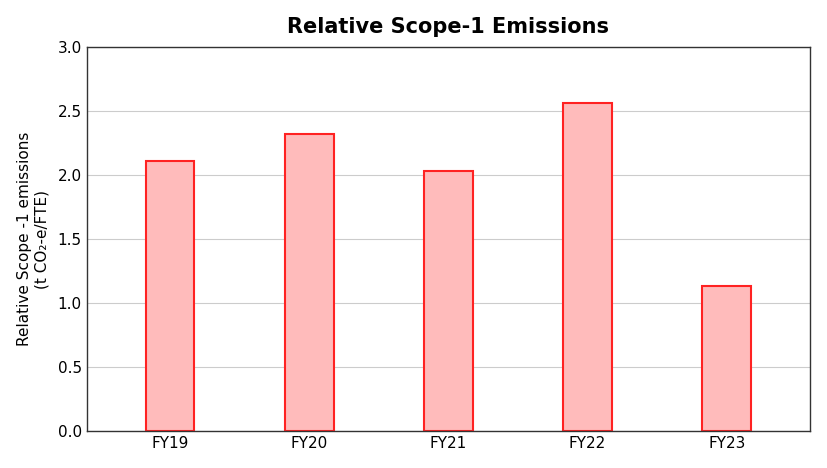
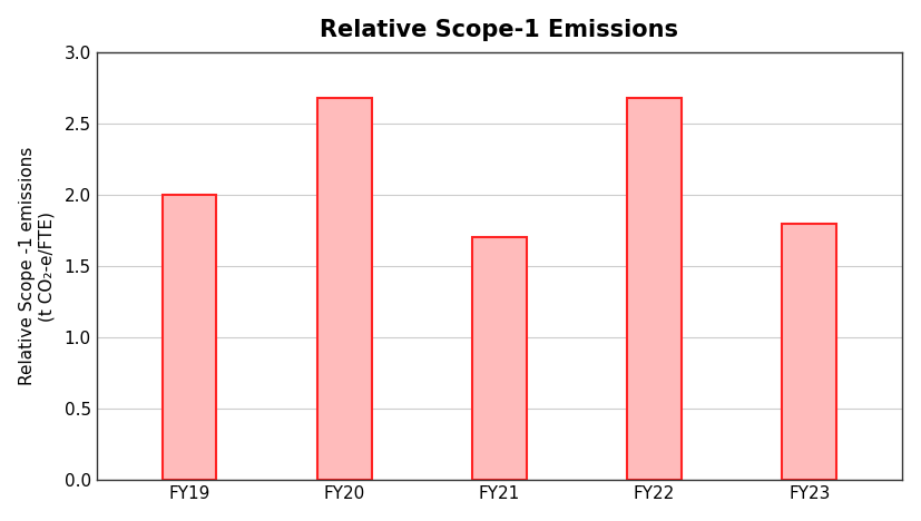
FY19: 2.11 -> 2.00
FY20: 2.32 -> 2.68
FY21: 2.03 -> 1.70
FY22: 2.56 -> 2.68
FY23: 1.13 -> 1.80
